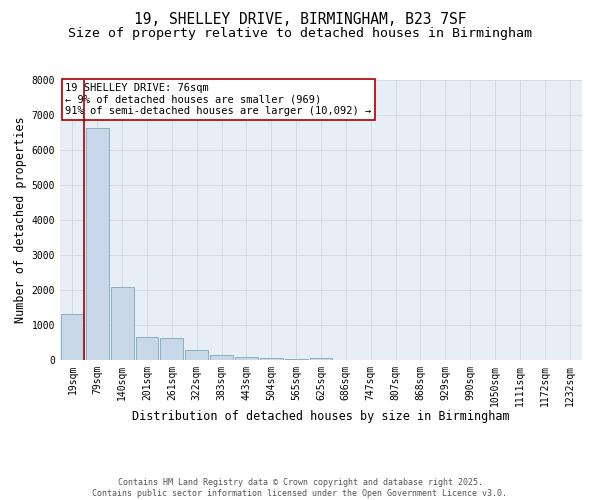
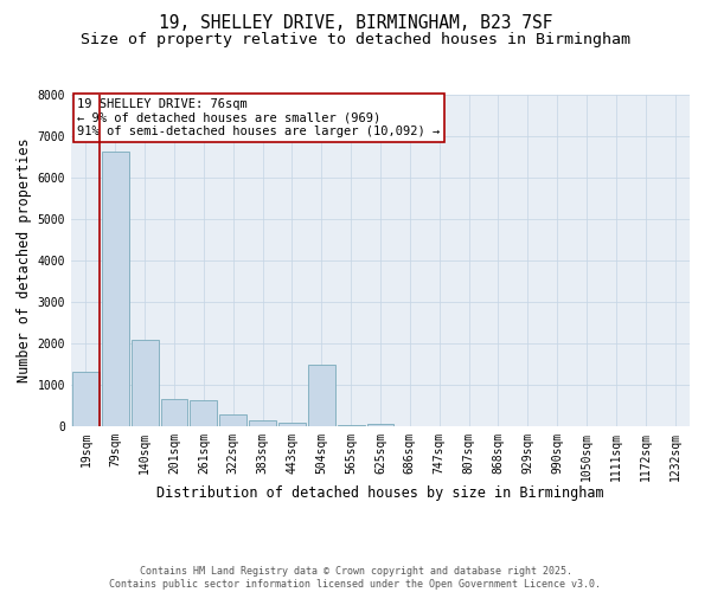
504sqm: 60 -> 1500
